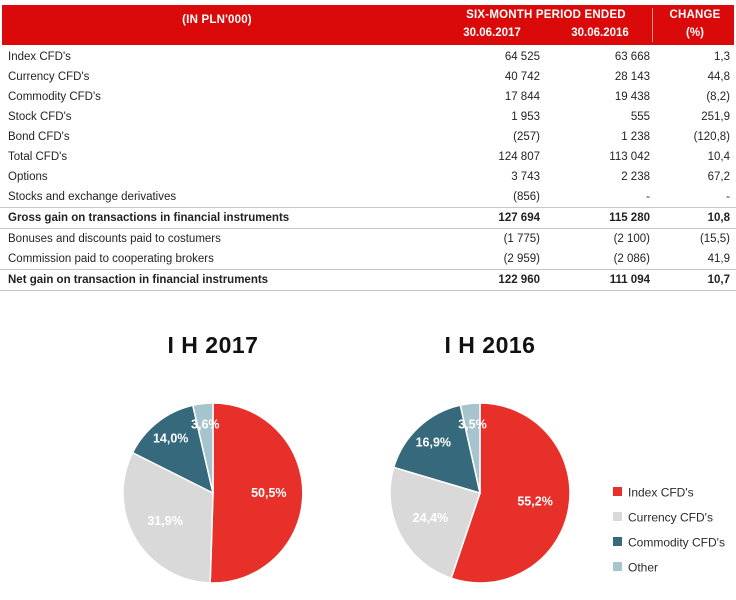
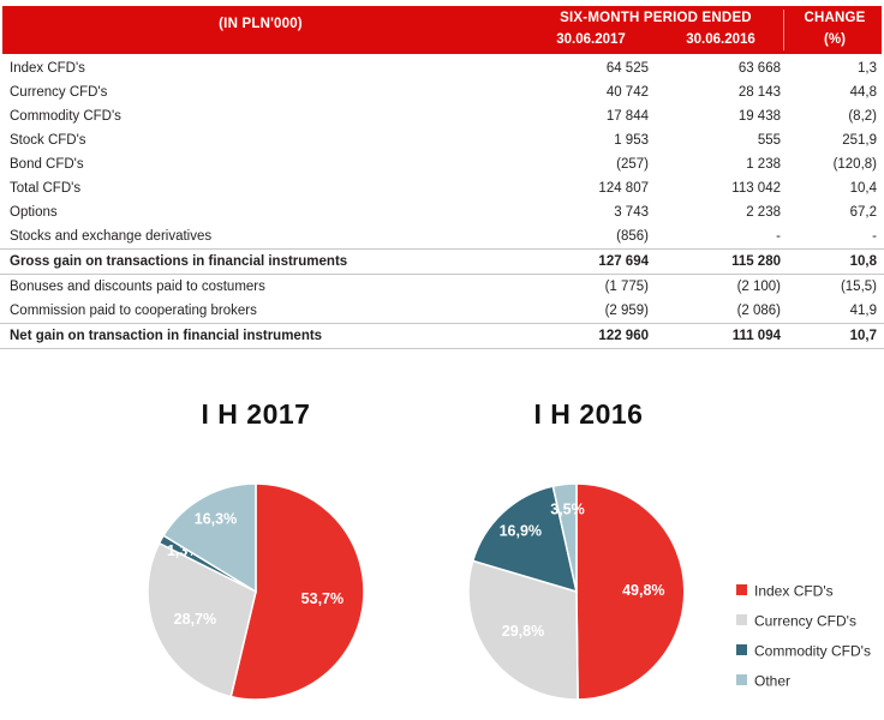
I H 2017/Index CFD's: 50,5% -> 53,7%
I H 2017/Currency CFD's: 31,9% -> 28,7%
I H 2017/Commodity CFD's: 14,0% -> 1,3%
I H 2017/Other: 3,6% -> 16,3%
I H 2016/Index CFD's: 55,2% -> 49,8%
I H 2016/Currency CFD's: 24,4% -> 29,8%
